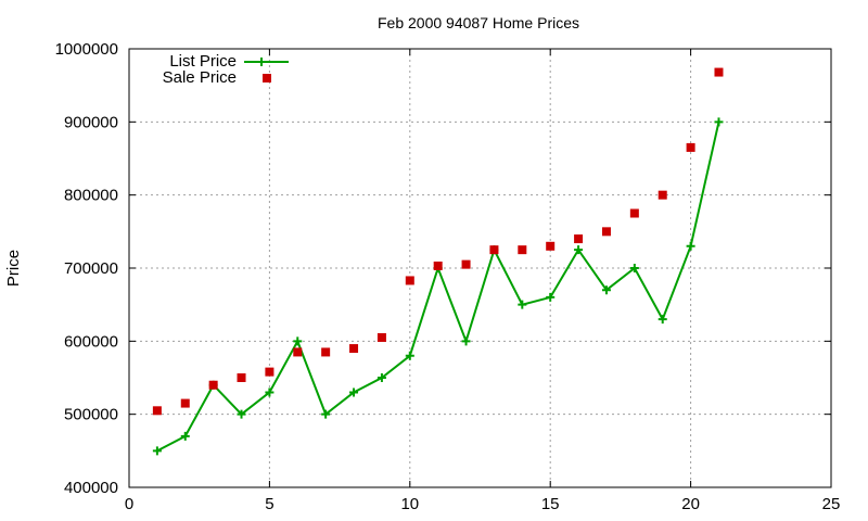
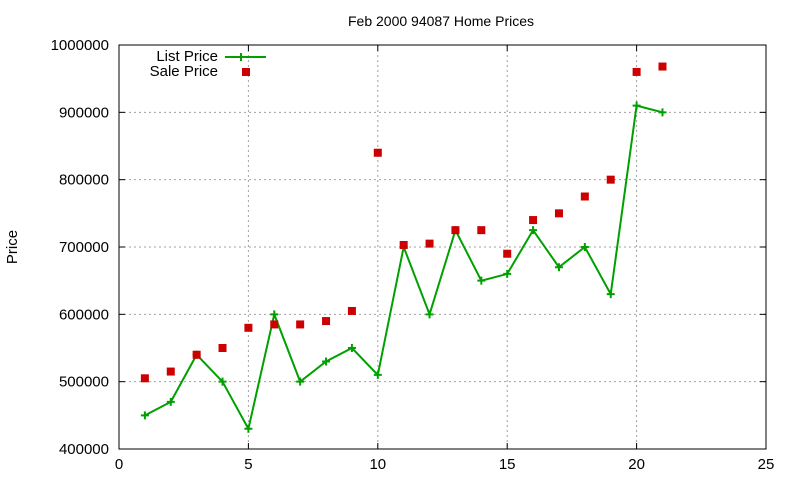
List Price/5: 530000 -> 430000
Sale Price/5: 560000 -> 580000
List Price/10: 580000 -> 510000
Sale Price/10: 680000 -> 840000
Sale Price/15: 730000 -> 690000
List Price/20: 730000 -> 910000
Sale Price/20: 860000 -> 960000
